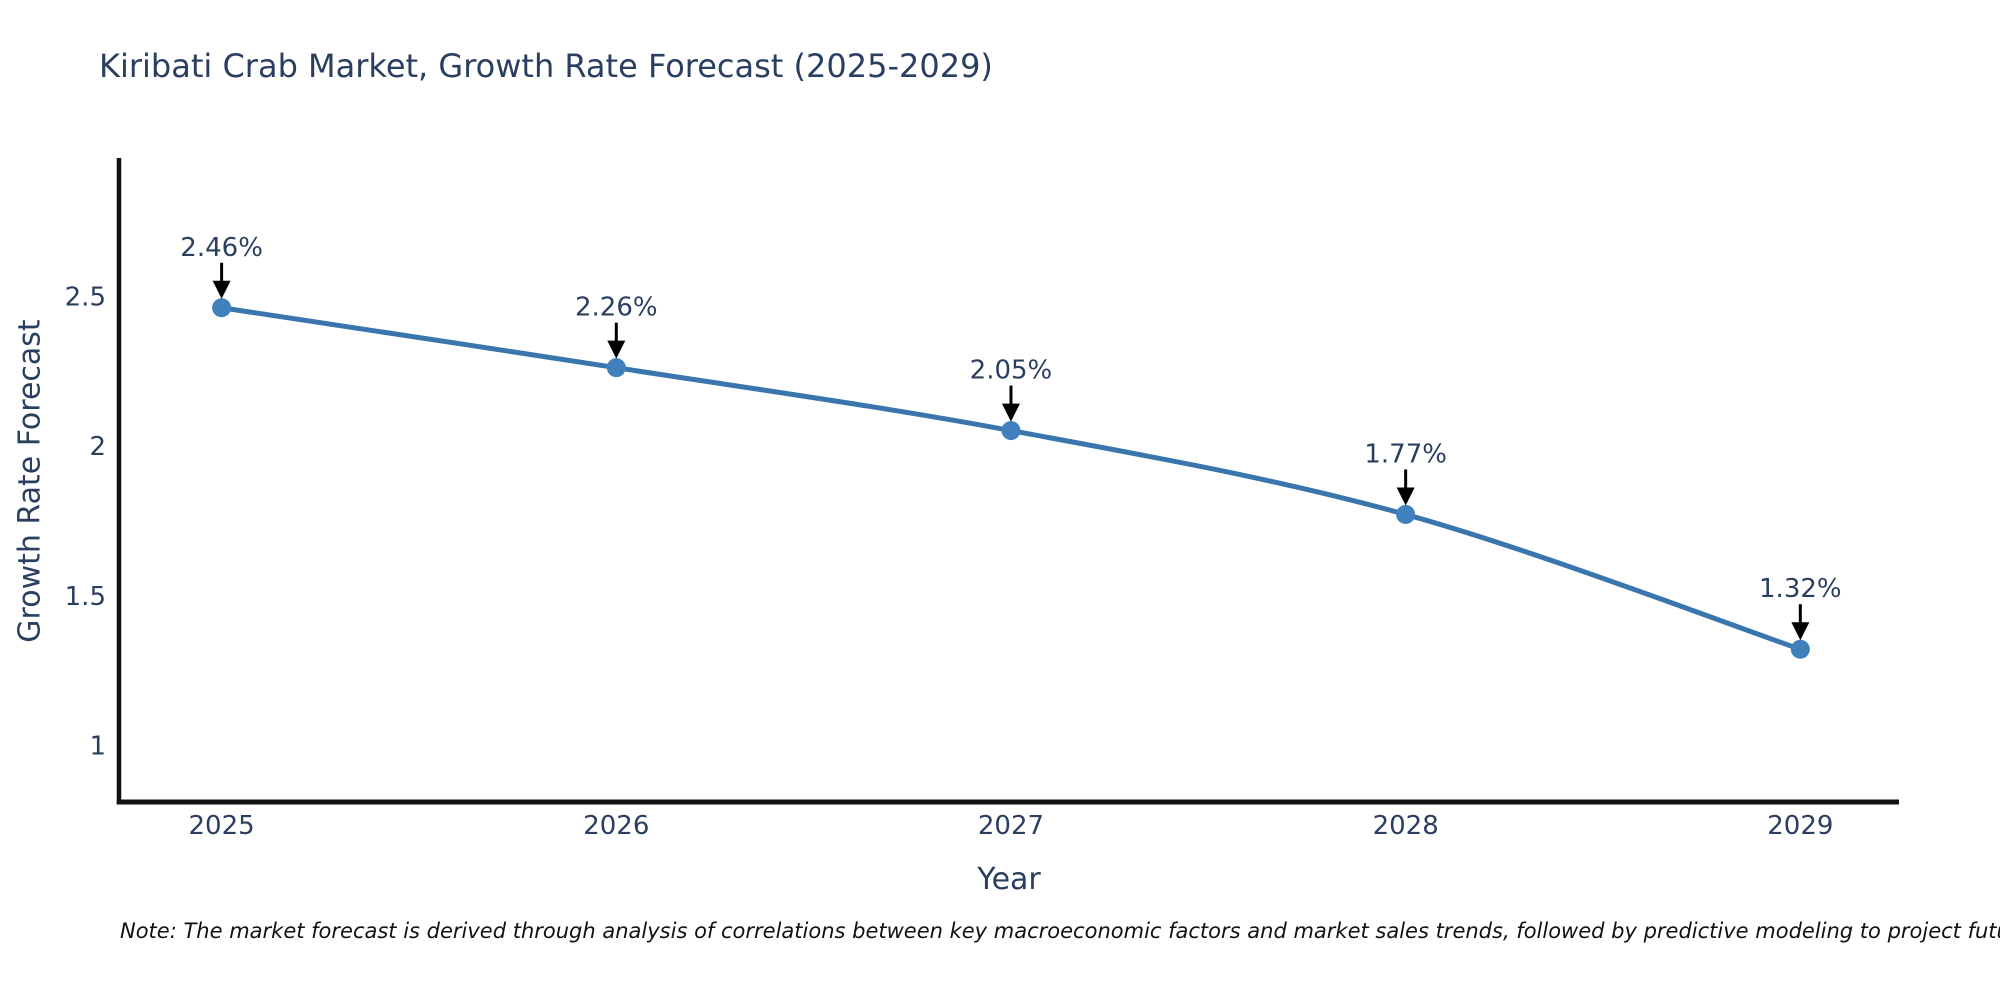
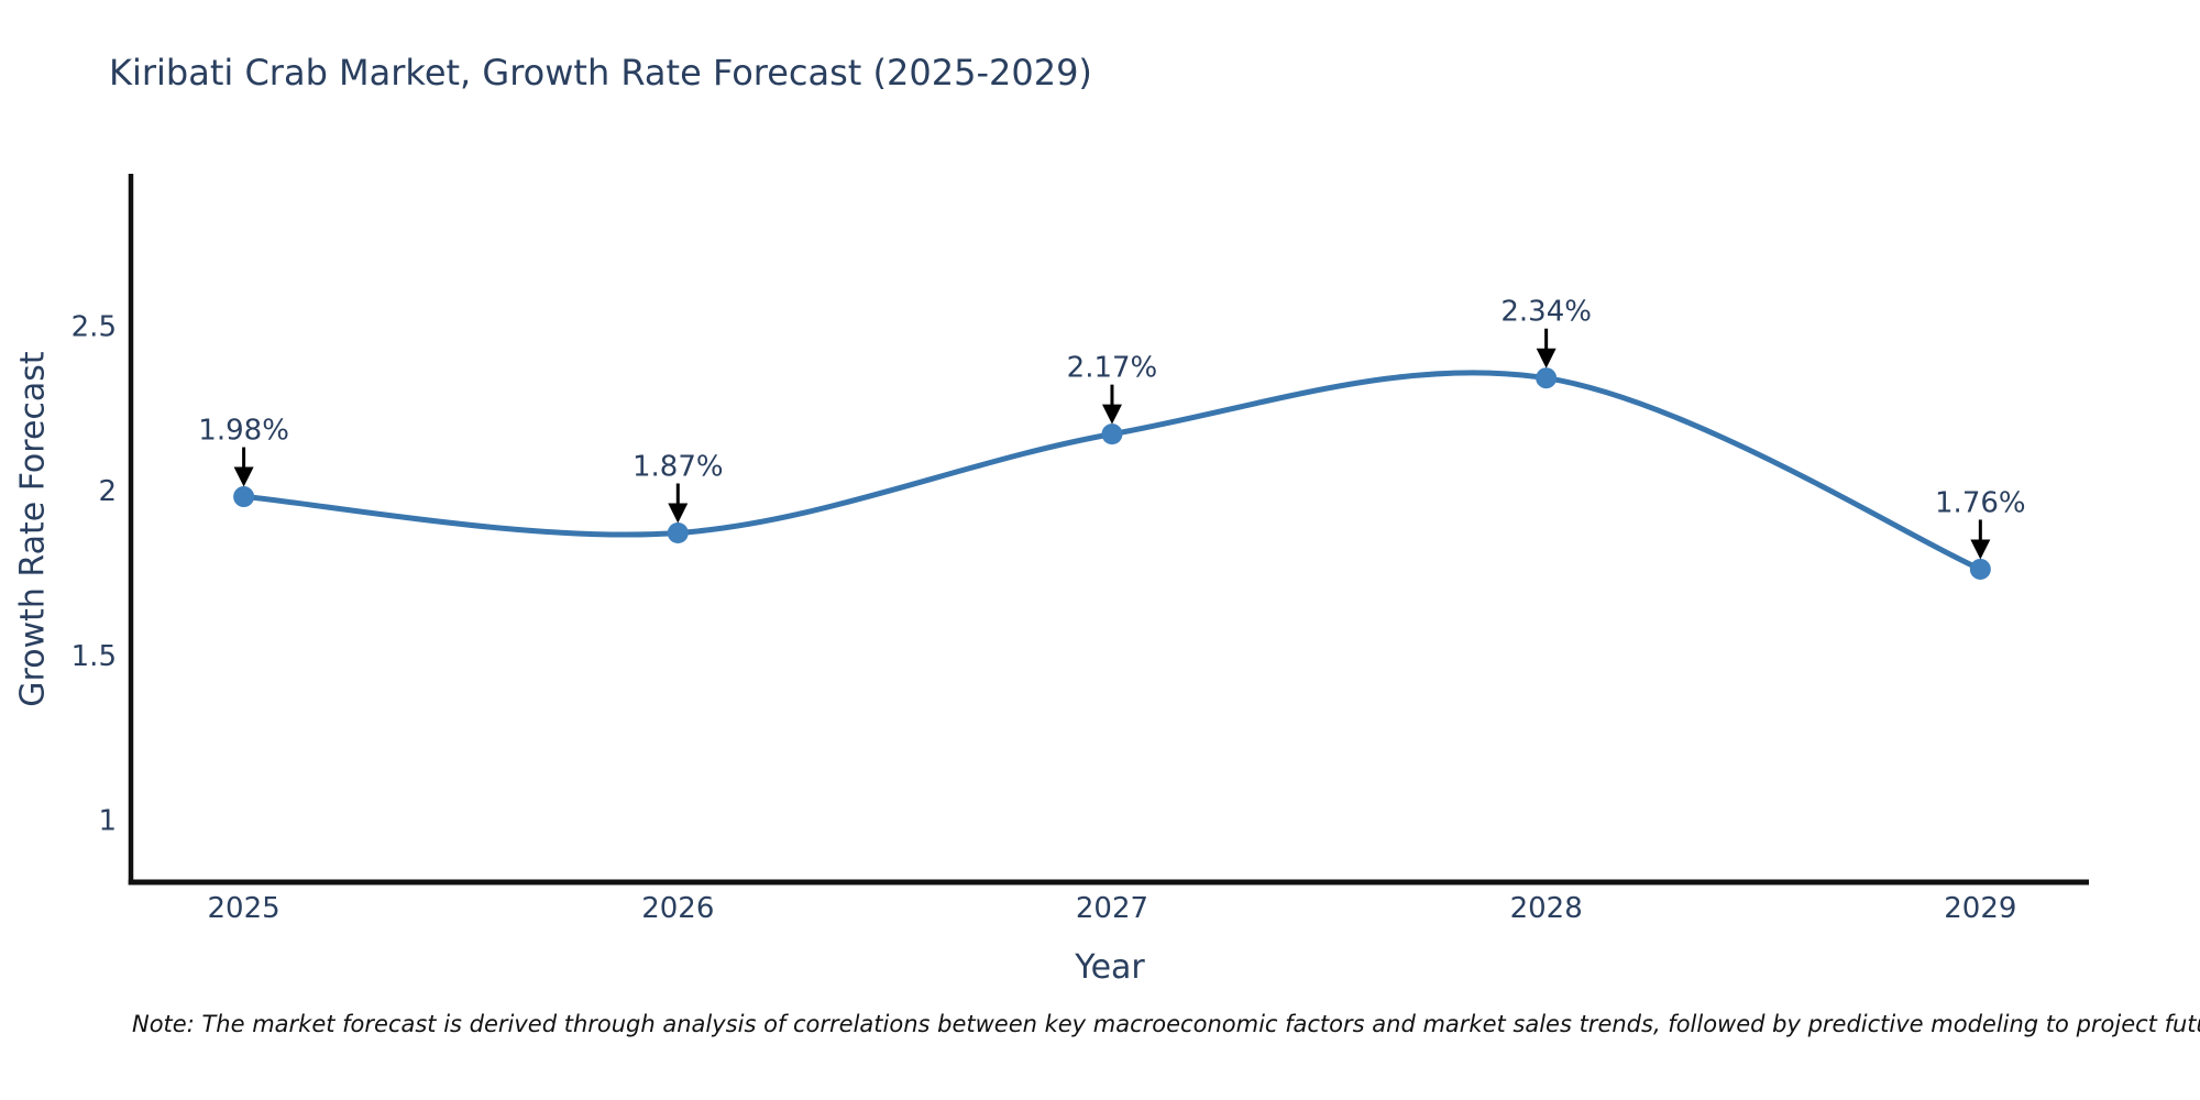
2025: 2.46% -> 1.98%
2026: 2.26% -> 1.87%
2027: 2.05% -> 2.17%
2028: 1.77% -> 2.34%
2029: 1.32% -> 1.76%
